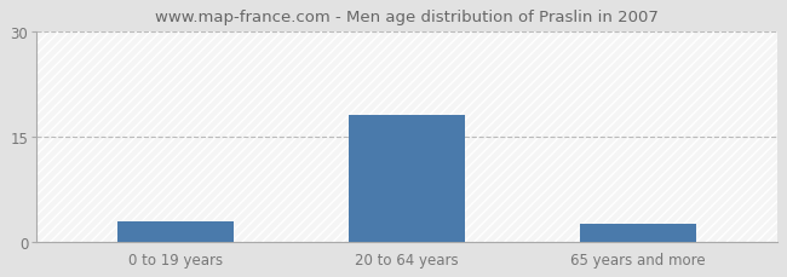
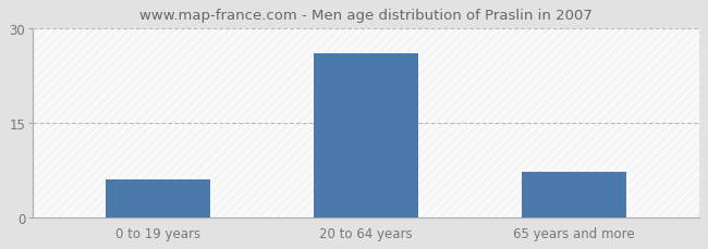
0 to 19 years: 3.0 -> 6.0
20 to 64 years: 18.0 -> 26.0
65 years and more: 2.5 -> 7.2
